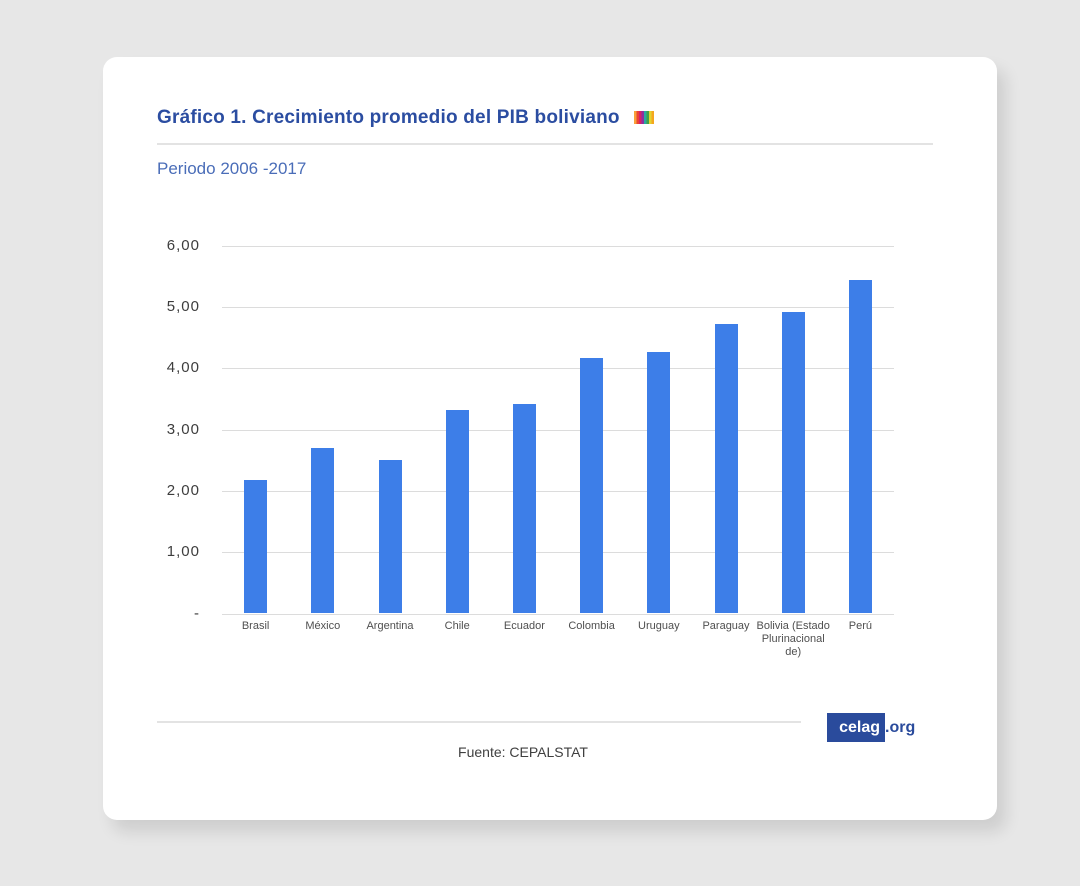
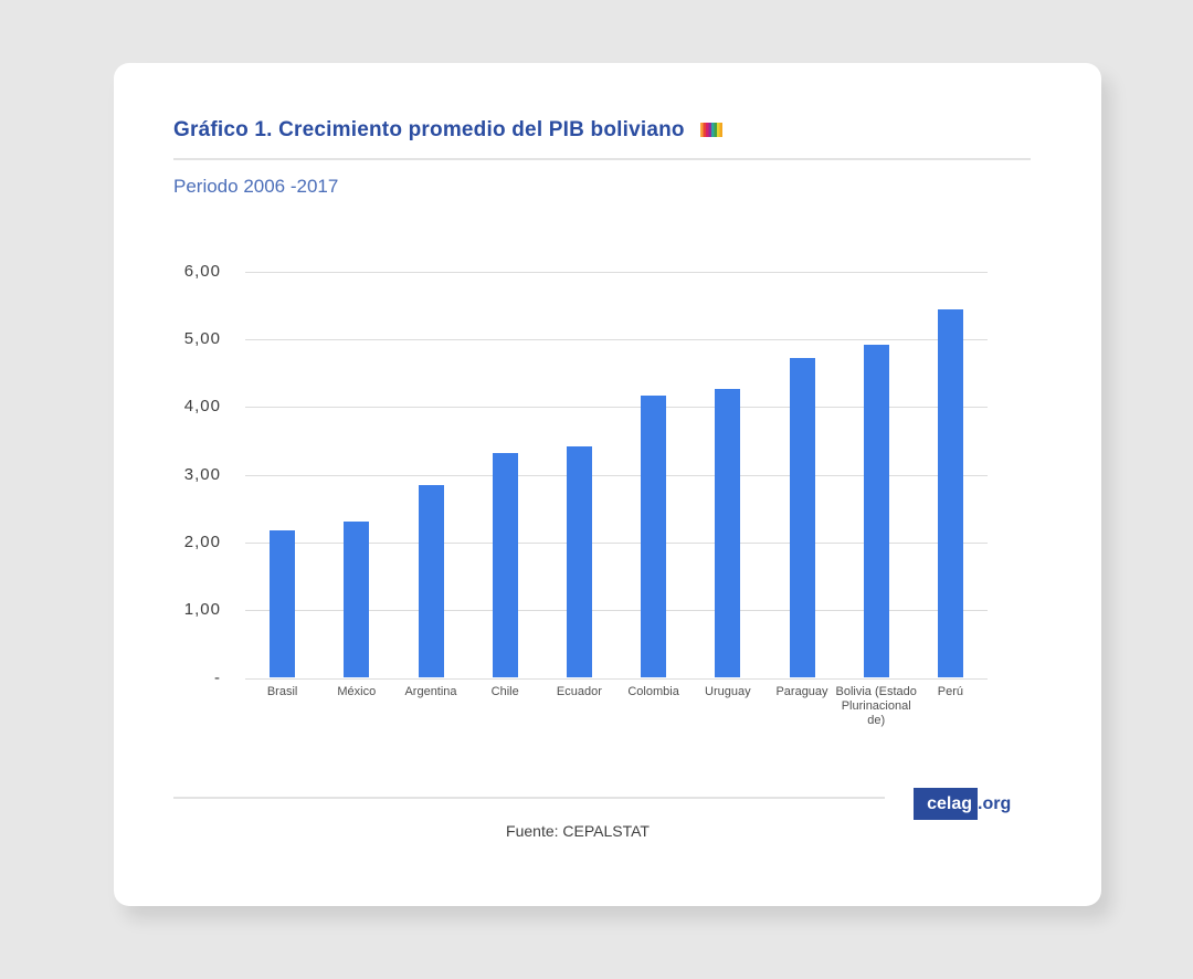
México: 2,7 -> 2,3
Argentina: 2,5 -> 2,8
